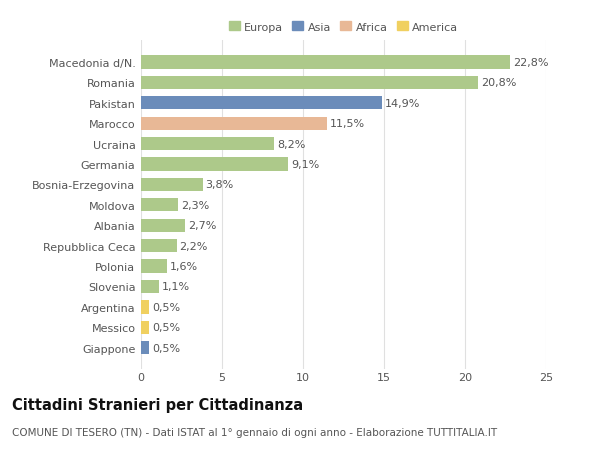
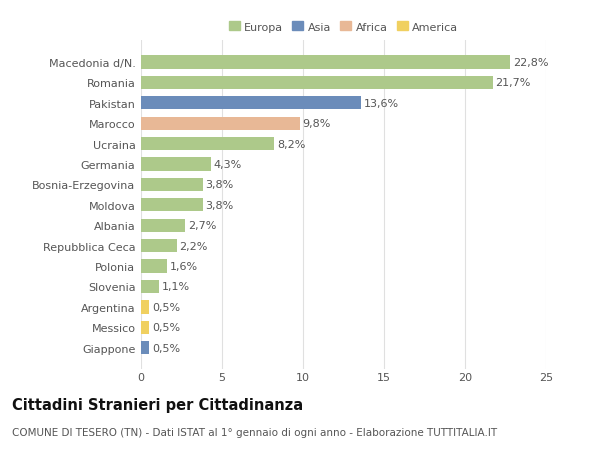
Romania: 20,8% -> 21,7%
Pakistan: 14,9% -> 13,6%
Marocco: 11,5% -> 9,8%
Germania: 9,1% -> 4,3%
Moldova: 2,3% -> 3,8%
